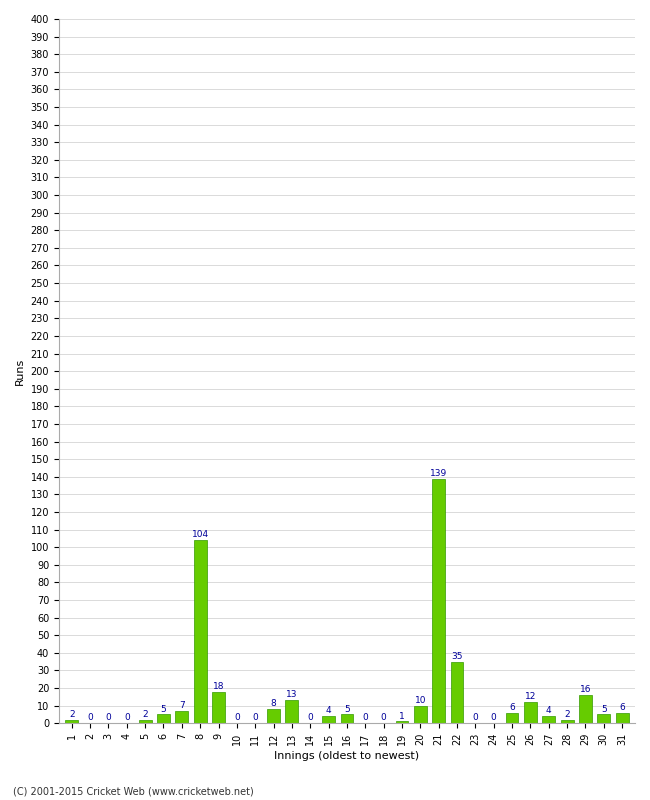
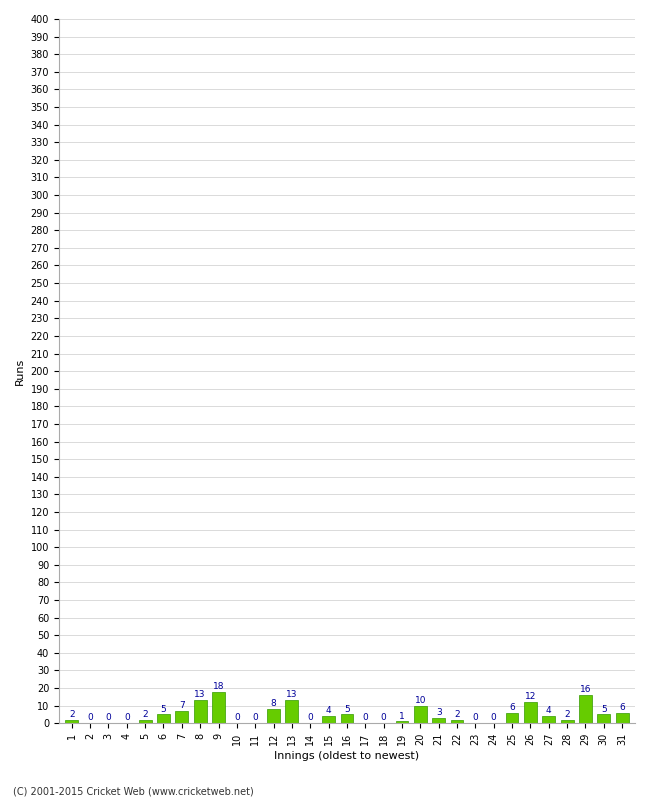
8: 104 -> 13
21: 139 -> 3
22: 35 -> 2
